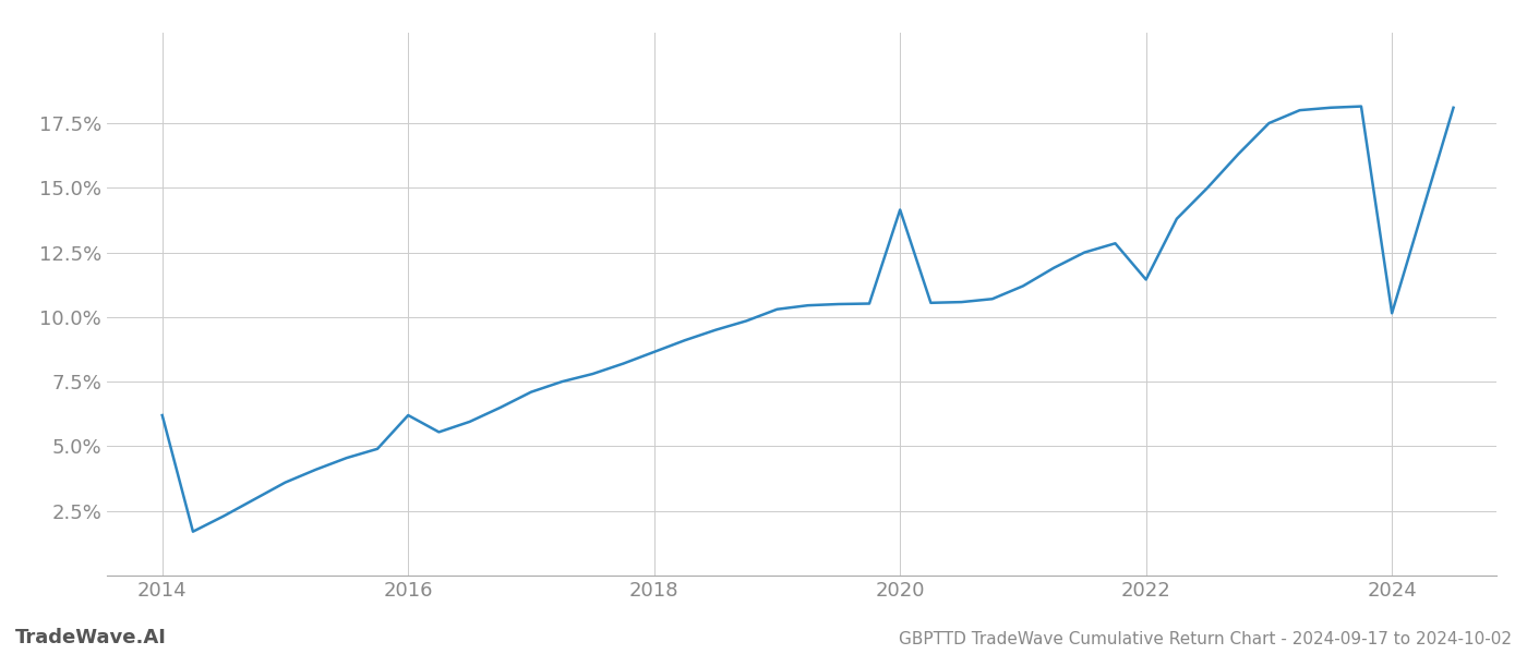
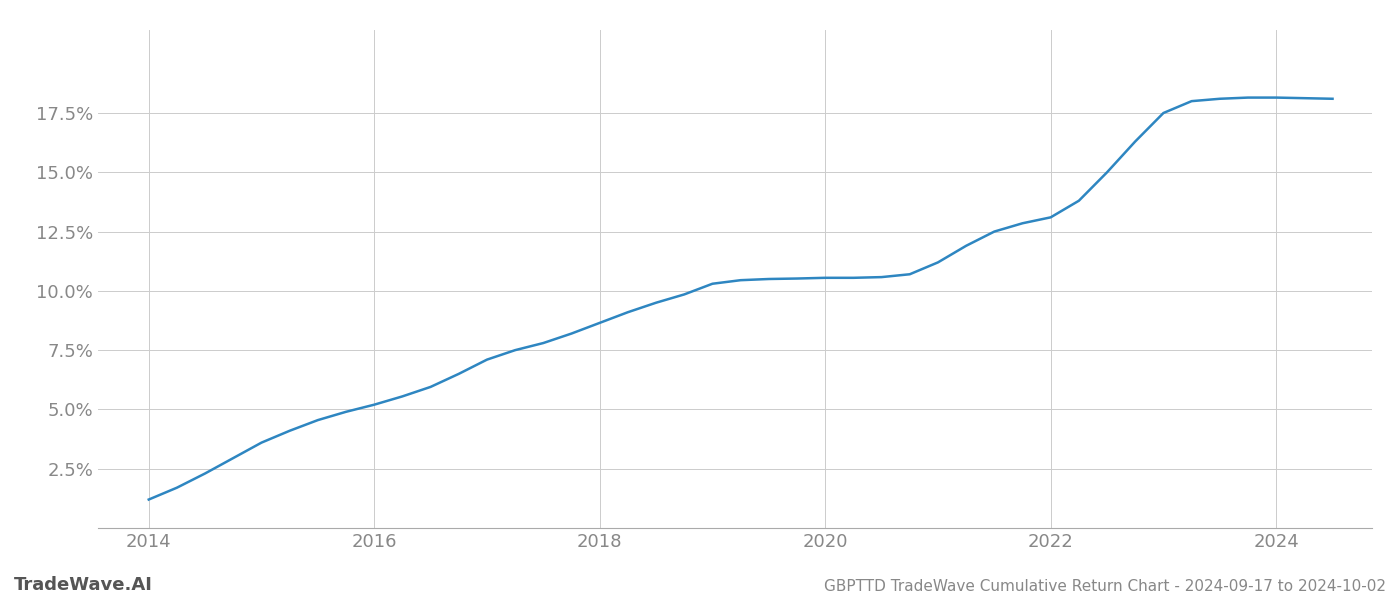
2014: 6.20% -> 1.20%
2016: 6.20% -> 5.20%
2020: 14.15% -> 10.55%
2022: 11.45% -> 13.10%
2024: 10.15% -> 18.15%
